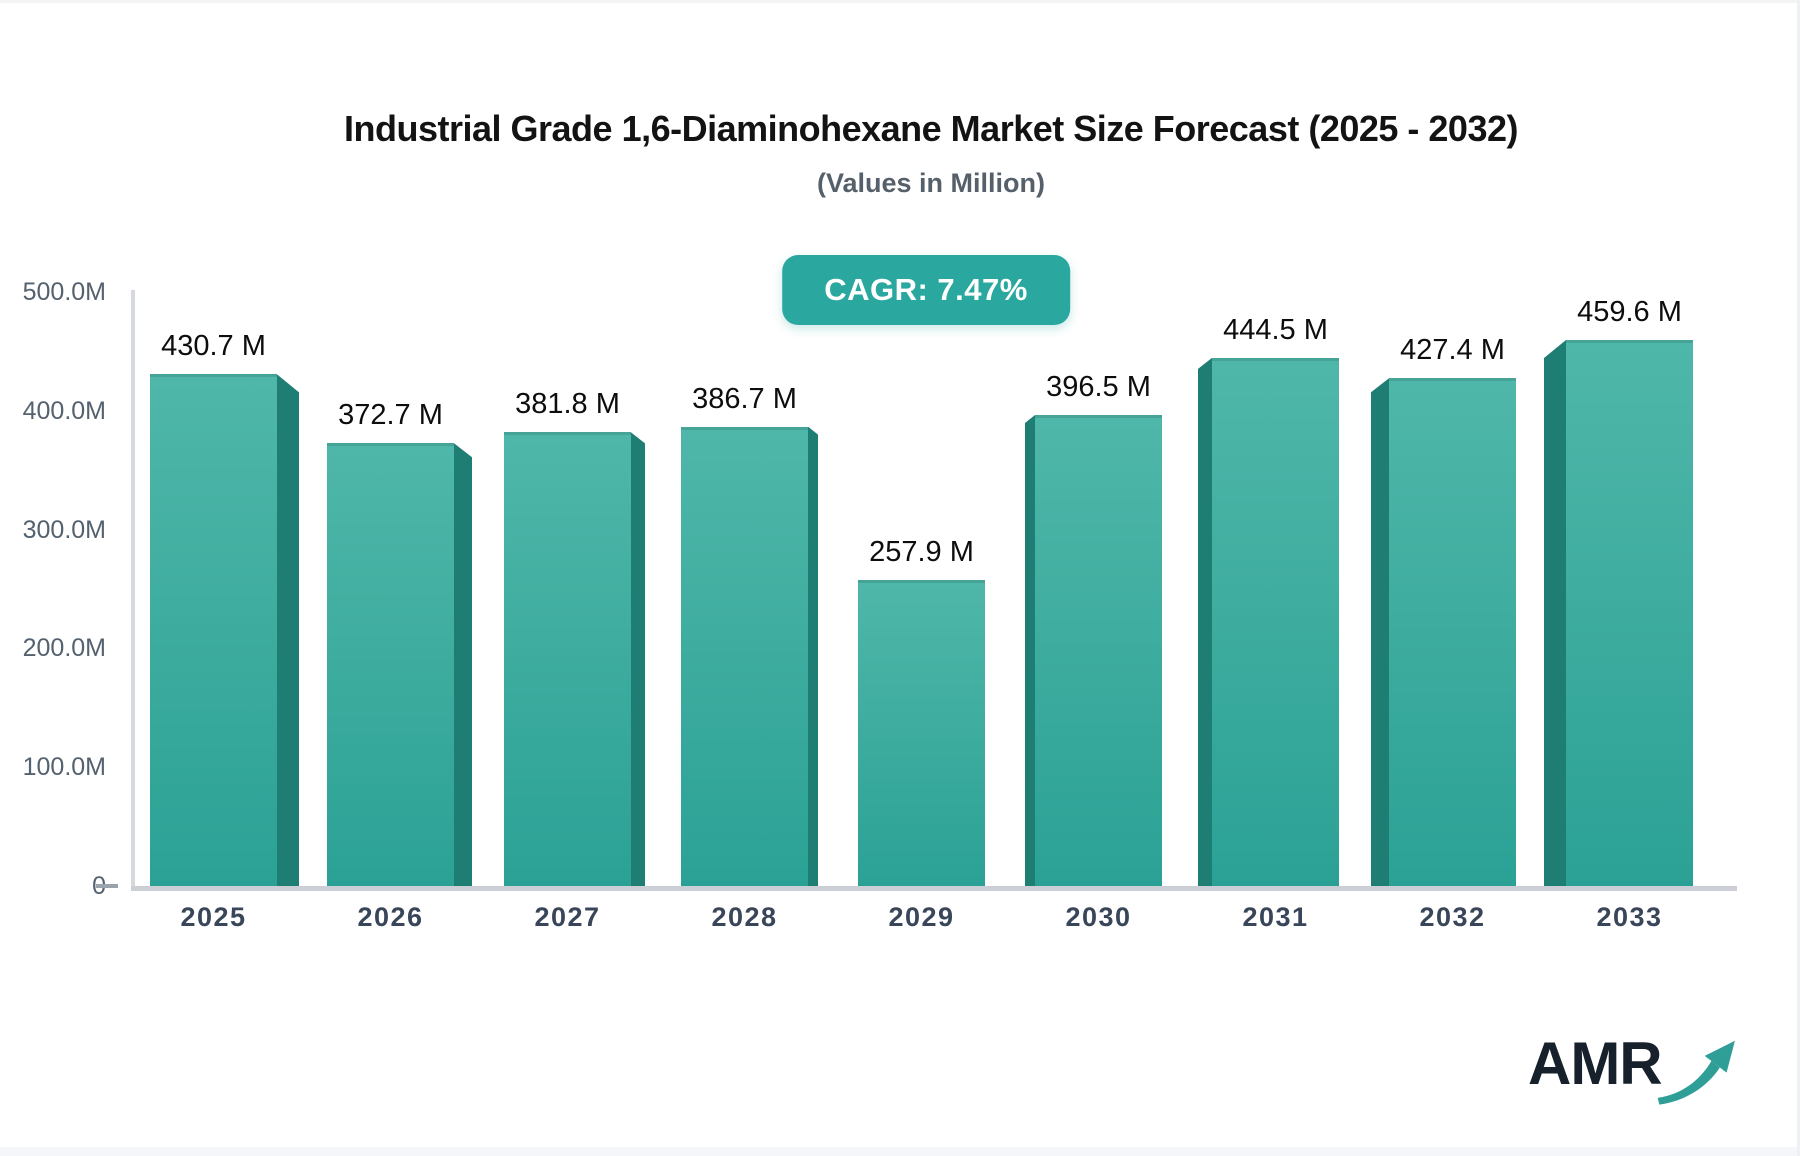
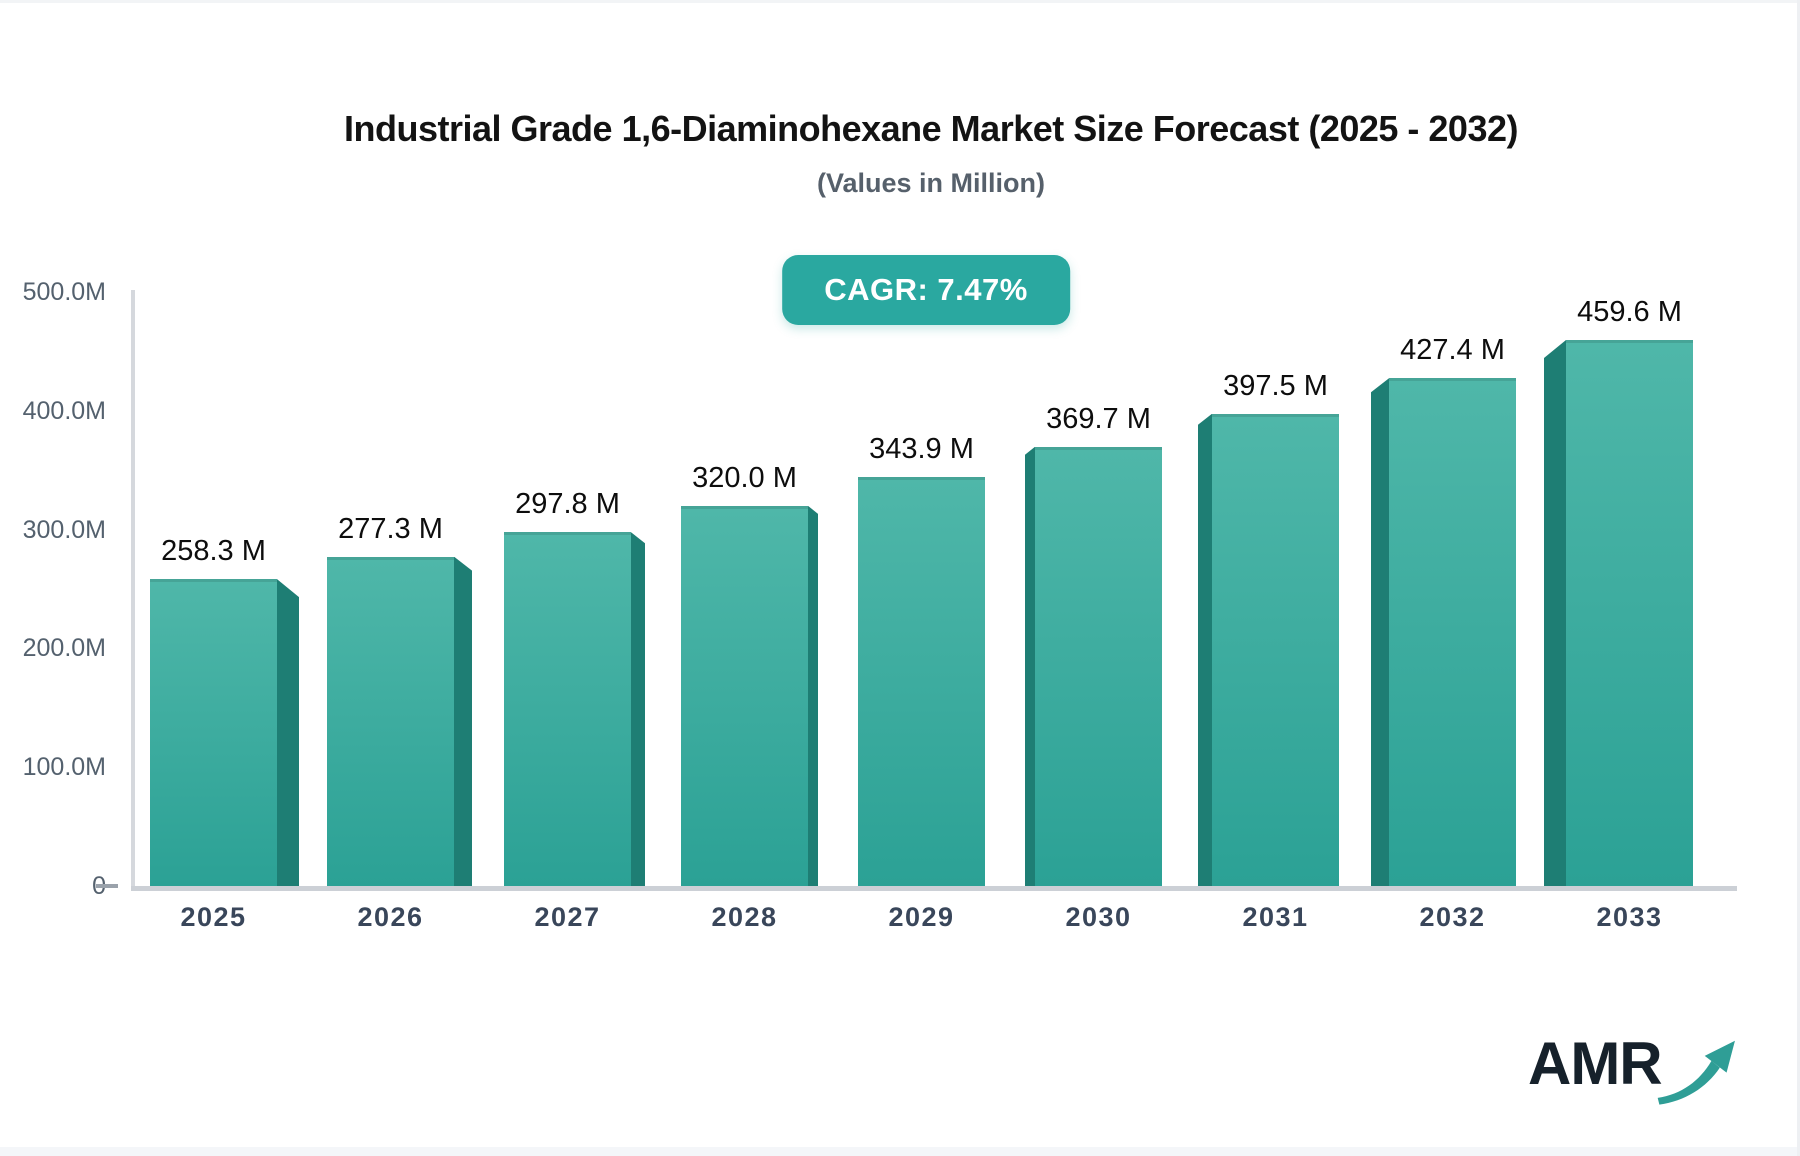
2025: 430.7 -> 258.3
2026: 372.7 -> 277.3
2027: 381.8 -> 297.8
2028: 386.7 -> 320.0
2029: 257.9 -> 343.9
2030: 396.5 -> 369.7
2031: 444.5 -> 397.5
